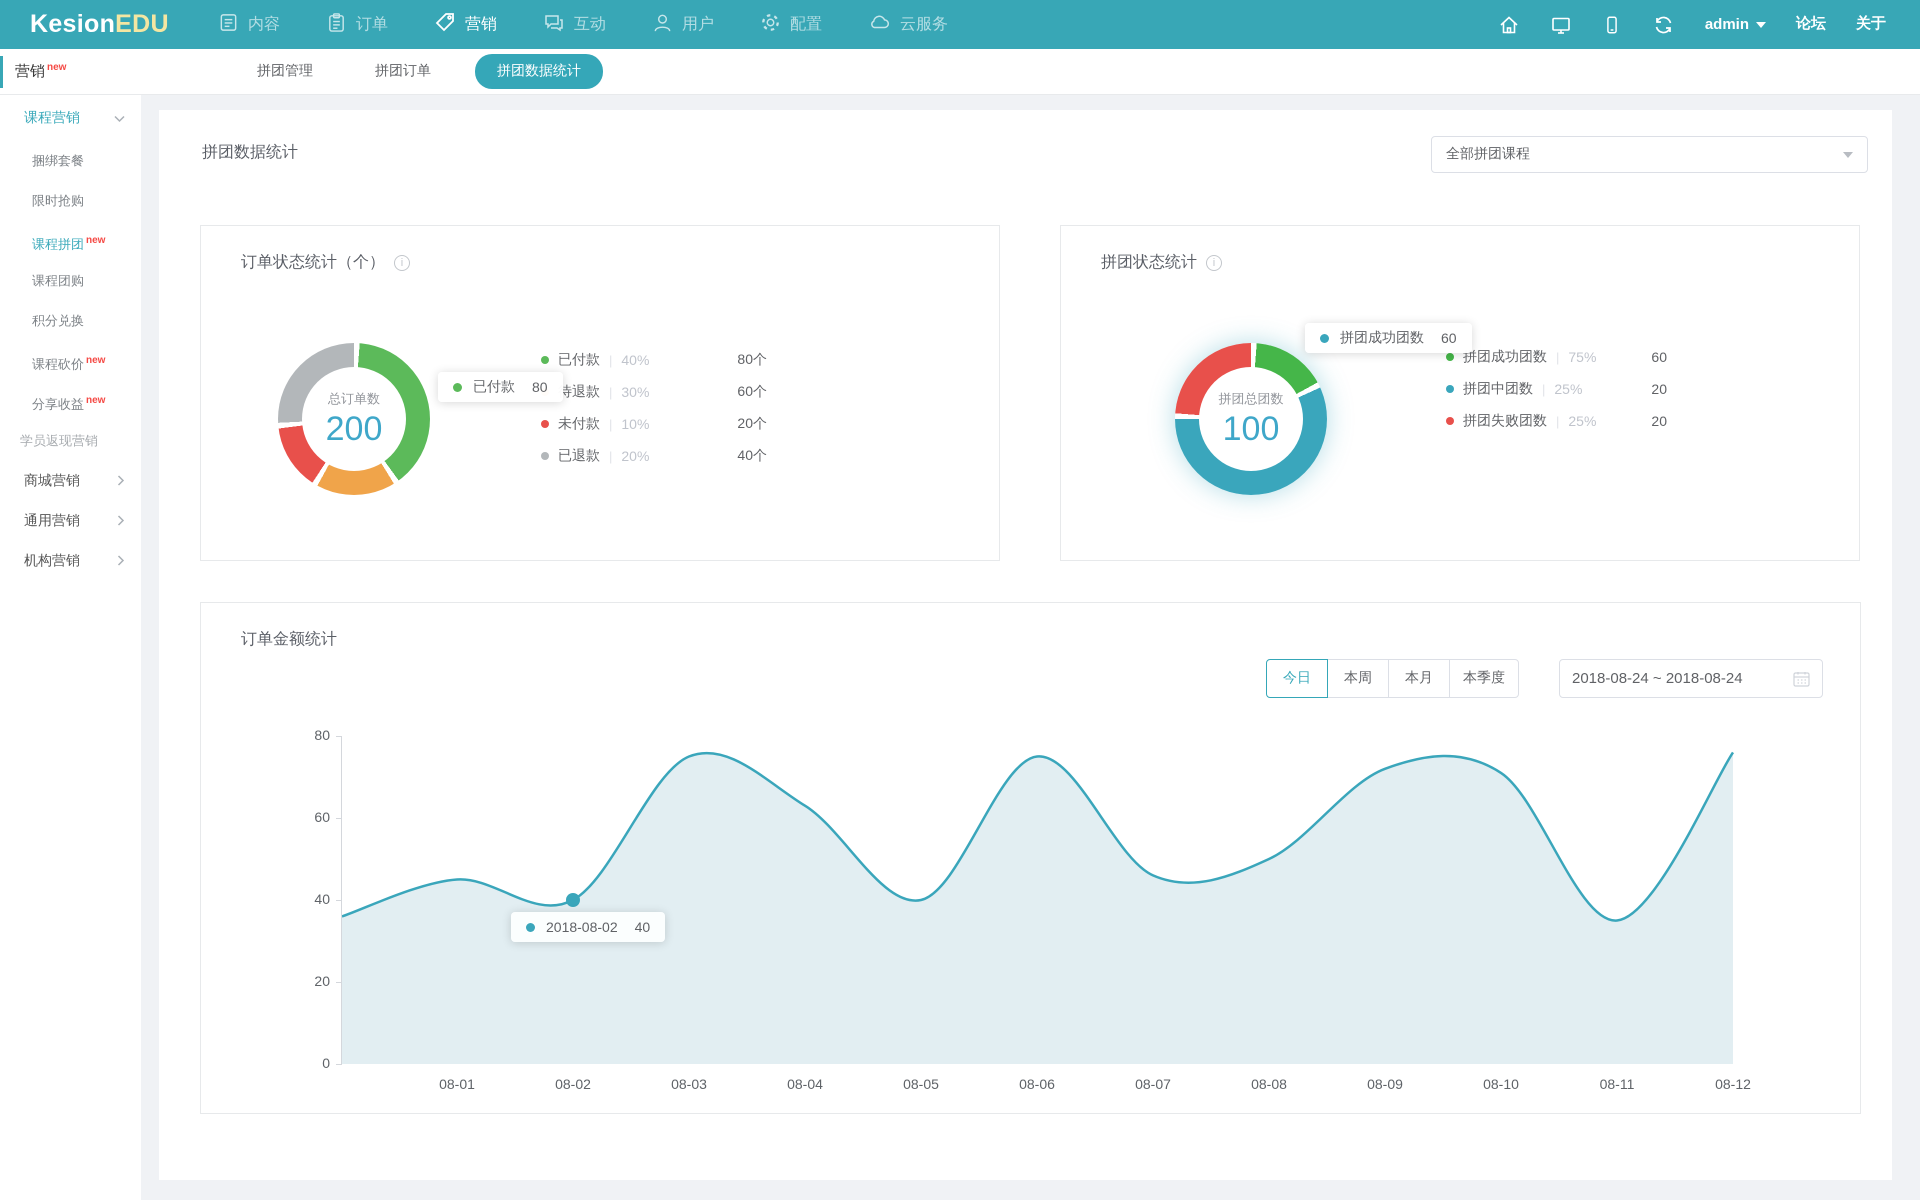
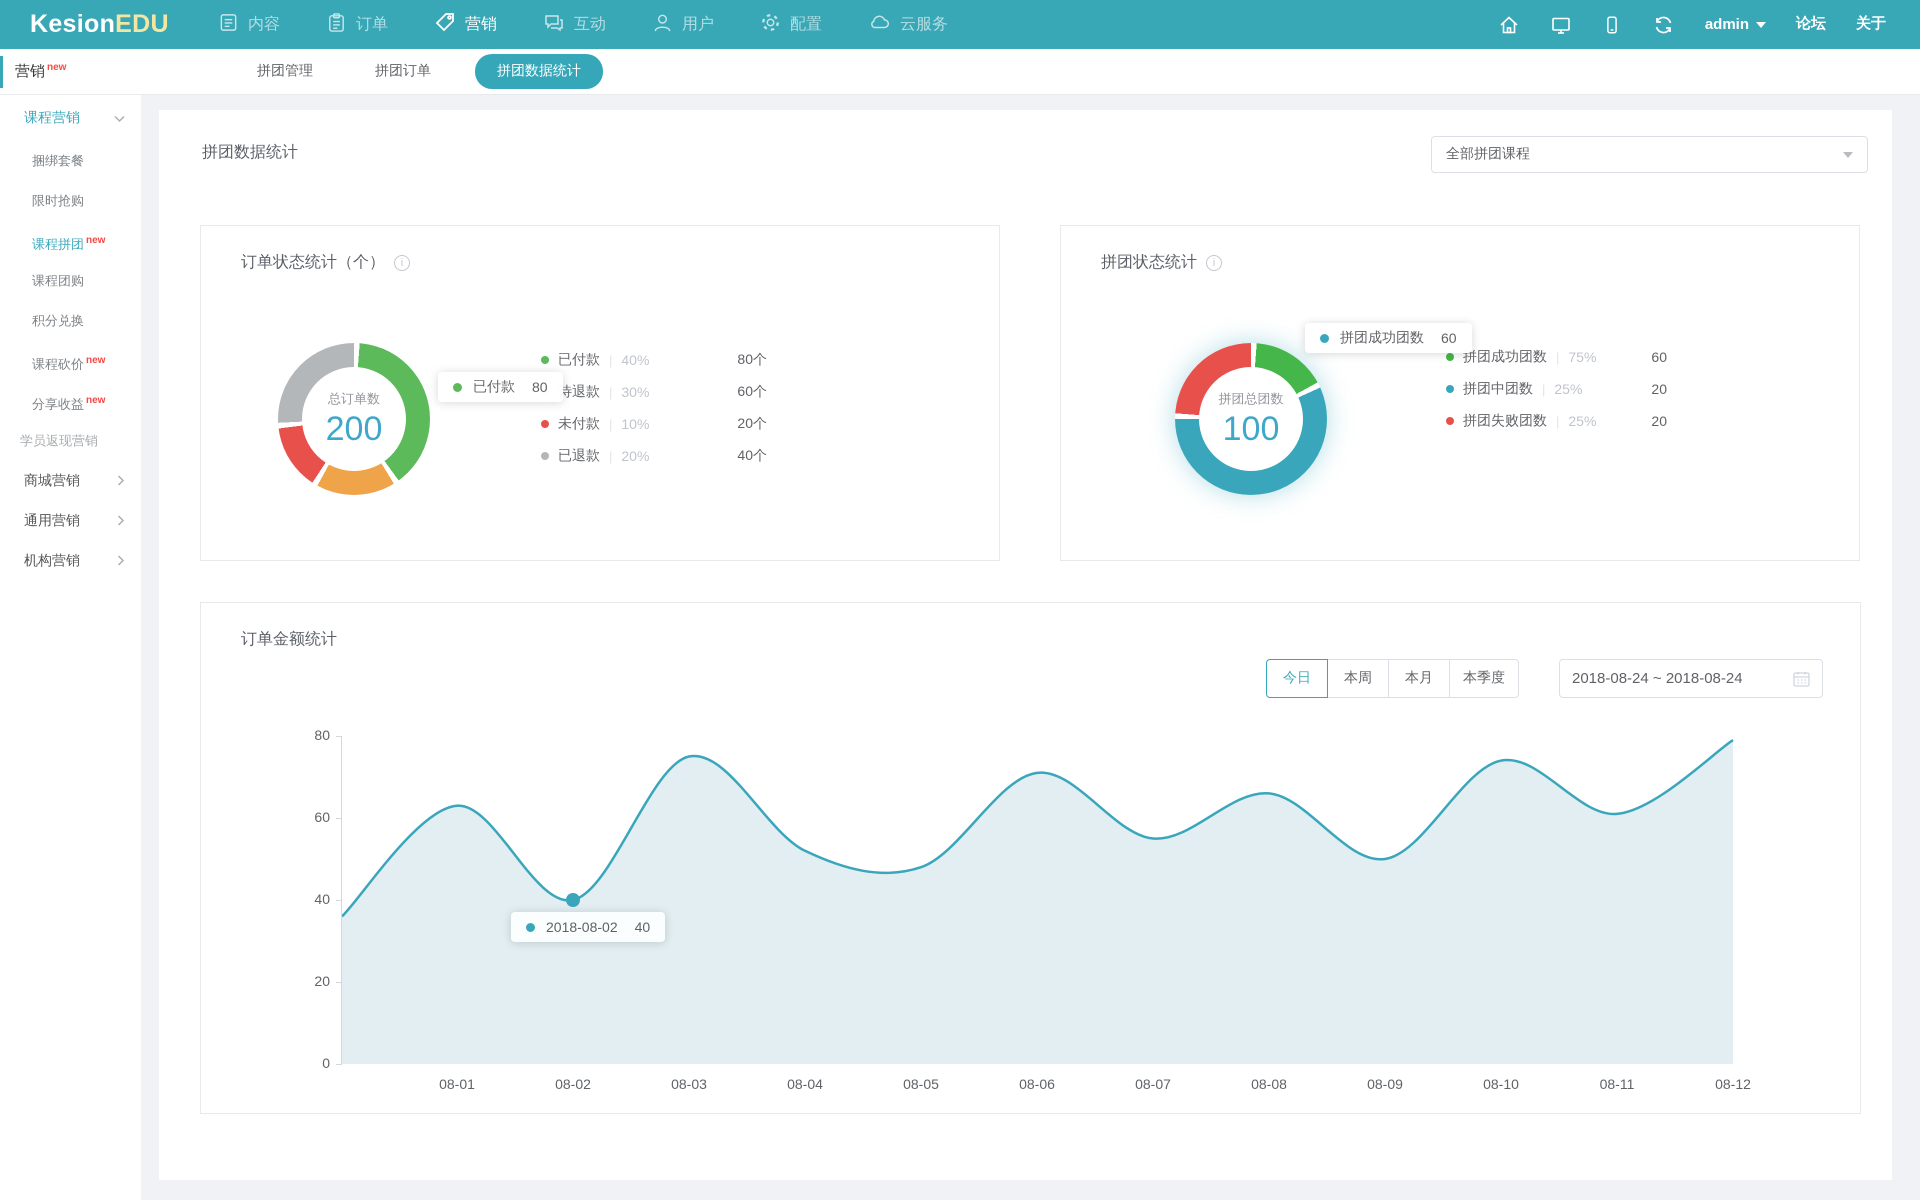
08-01: 45 -> 63
08-04: 63 -> 52
08-05: 40 -> 48
08-06: 75 -> 71
08-07: 46 -> 55
08-08: 50 -> 66
08-09: 72 -> 50
08-10: 71 -> 74
08-11: 35 -> 61
08-12: 76 -> 79
